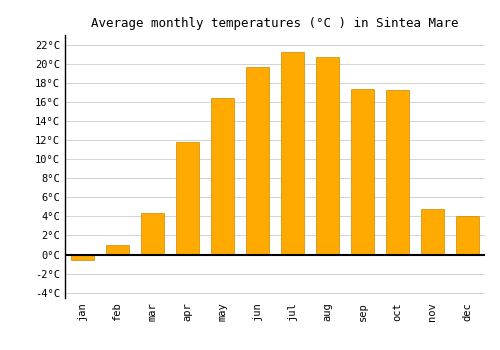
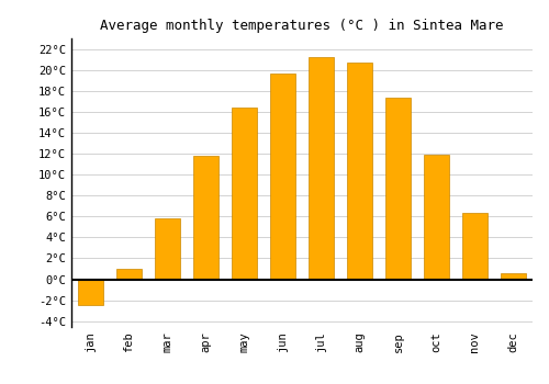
jan: -0.6°C -> -2.5°C
mar: 4.4°C -> 5.8°C
oct: 17.2°C -> 11.9°C
nov: 4.8°C -> 6.3°C
dec: 4.0°C -> 0.6°C
